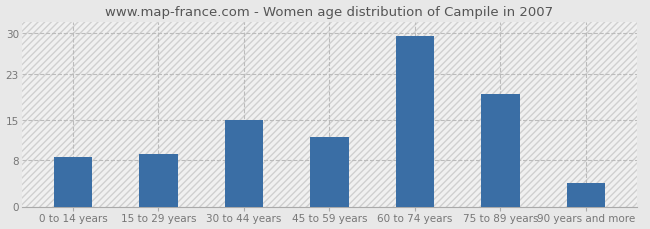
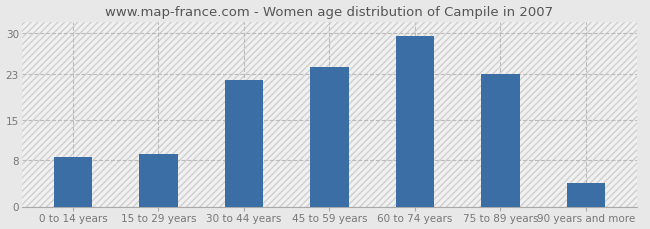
30 to 44 years: 15.0 -> 21.8
45 to 59 years: 12.0 -> 24.2
75 to 89 years: 19.5 -> 23.0
